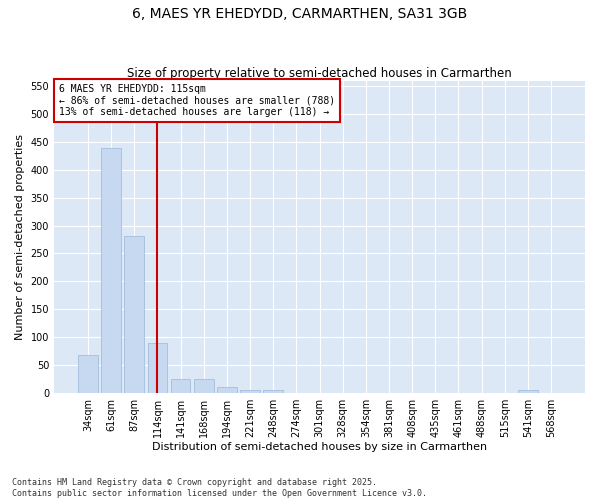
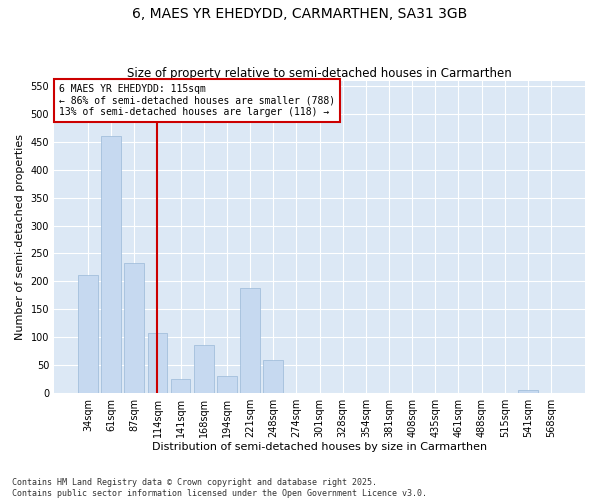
34sqm: 68 -> 212
61sqm: 440 -> 460
87sqm: 281 -> 232
114sqm: 90 -> 108
168sqm: 24 -> 86
194sqm: 10 -> 30
221sqm: 5 -> 188
248sqm: 5 -> 58
